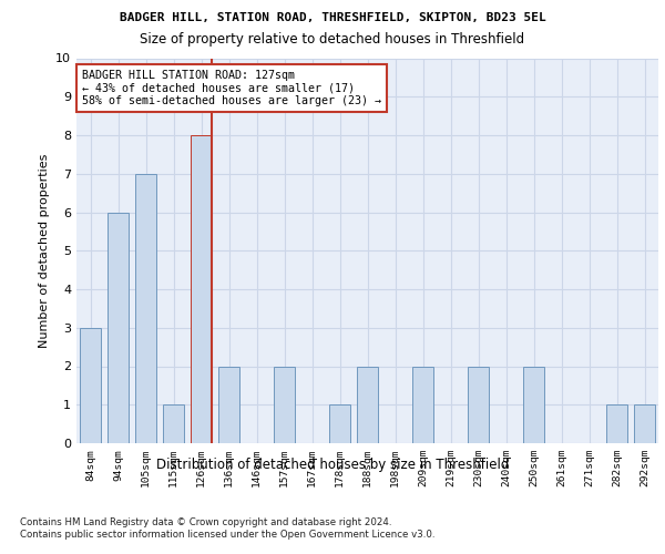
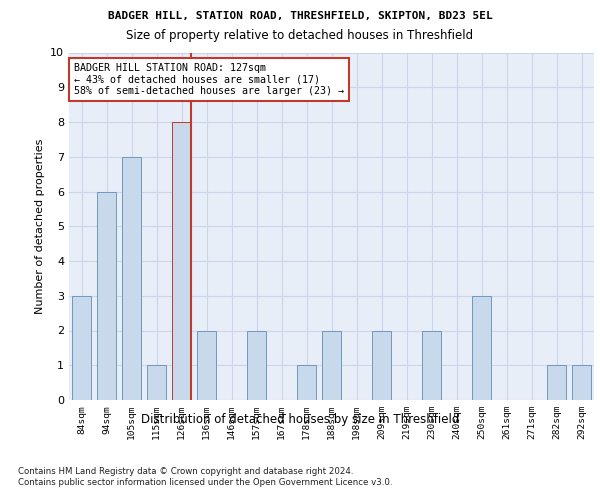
250sqm: 2 -> 3
